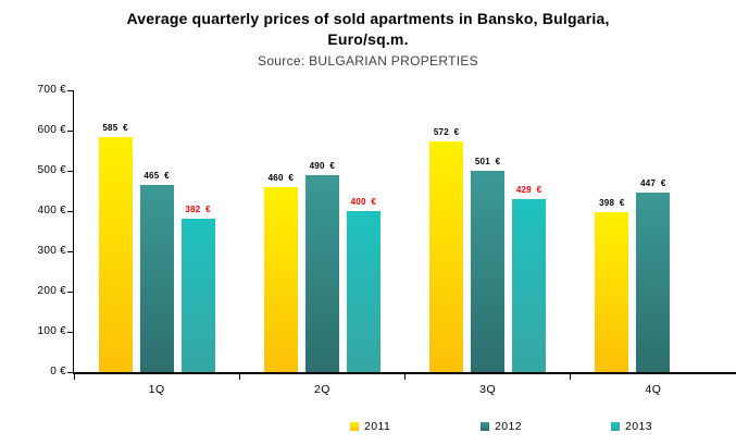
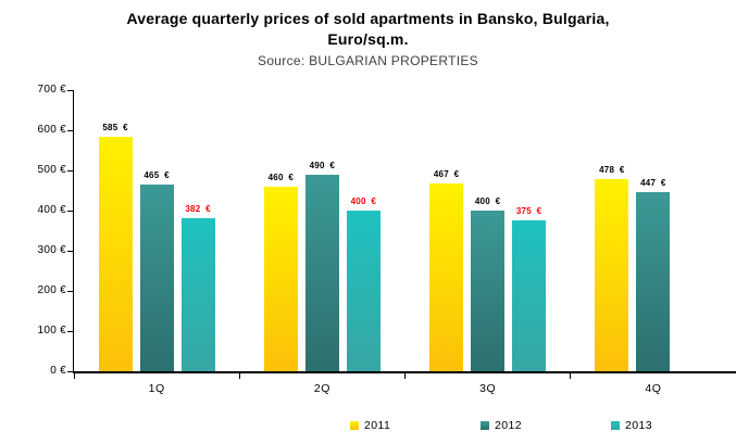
2011/3Q: 572 -> 467
2012/3Q: 501 -> 400
2013/3Q: 429 -> 375
2011/4Q: 398 -> 478
